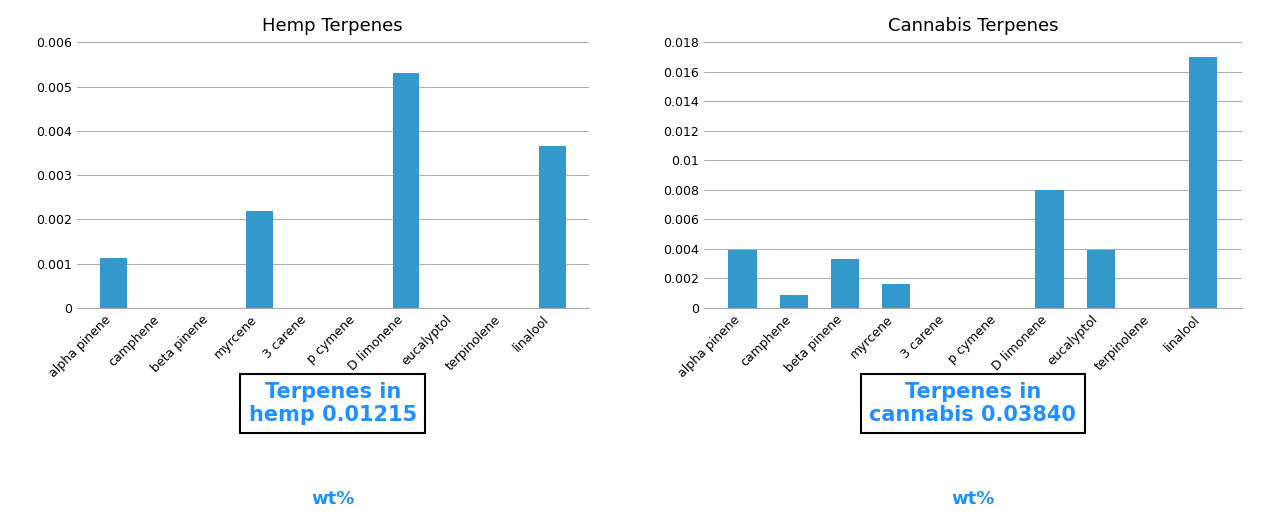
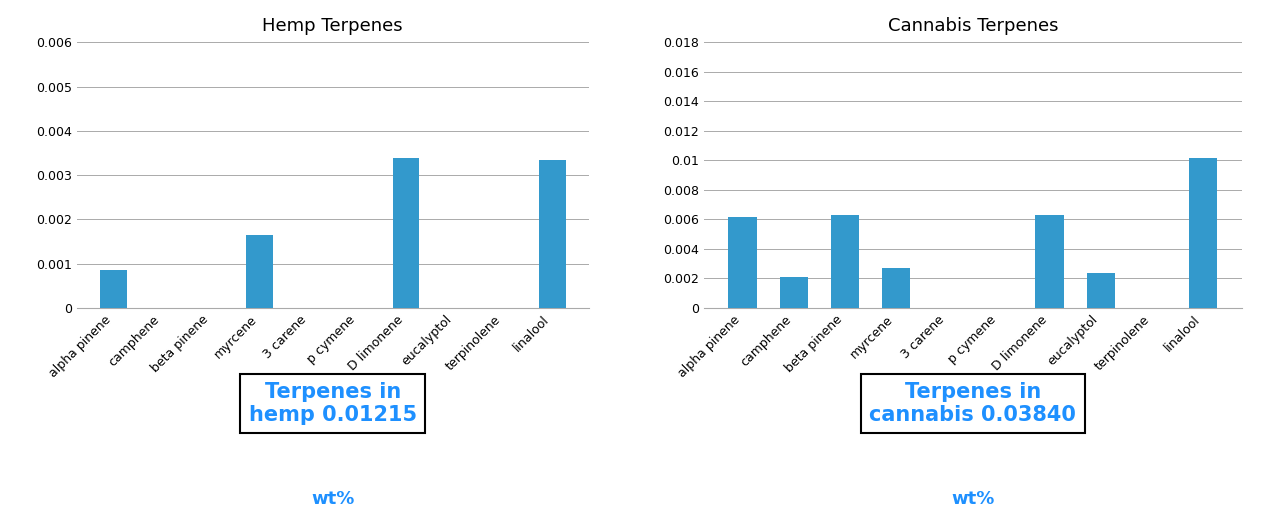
Hemp Terpenes/alpha pinene: 0.00112 -> 0.00085
Hemp Terpenes/myrcene: 0.00220 -> 0.00165
Hemp Terpenes/D limonene: 0.00530 -> 0.00340
Hemp Terpenes/linalool: 0.00365 -> 0.00335
Cannabis Terpenes/alpha pinene: 0.0039 -> 0.0062
Cannabis Terpenes/camphene: 0.0009 -> 0.0021
Cannabis Terpenes/beta pinene: 0.0033 -> 0.0063
Cannabis Terpenes/myrcene: 0.0016 -> 0.0027
Cannabis Terpenes/D limonene: 0.0080 -> 0.0063
Cannabis Terpenes/eucalyptol: 0.0039 -> 0.0024
Cannabis Terpenes/linalool: 0.0170 -> 0.0102
